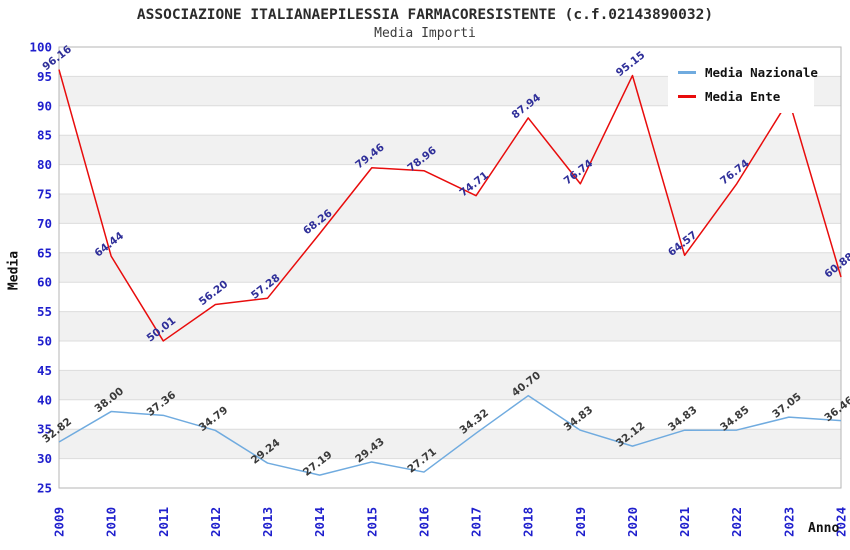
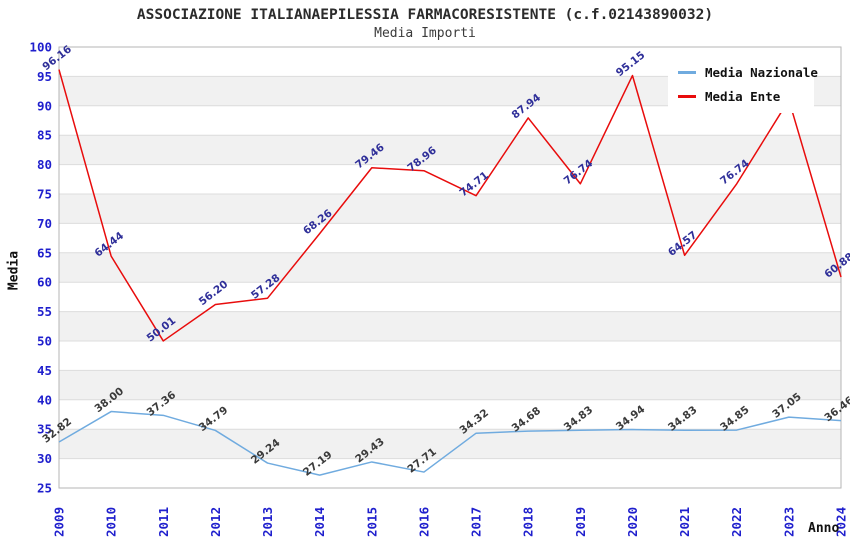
Media Nazionale/2018: 40.70 -> 34.68
Media Nazionale/2020: 32.12 -> 34.94
